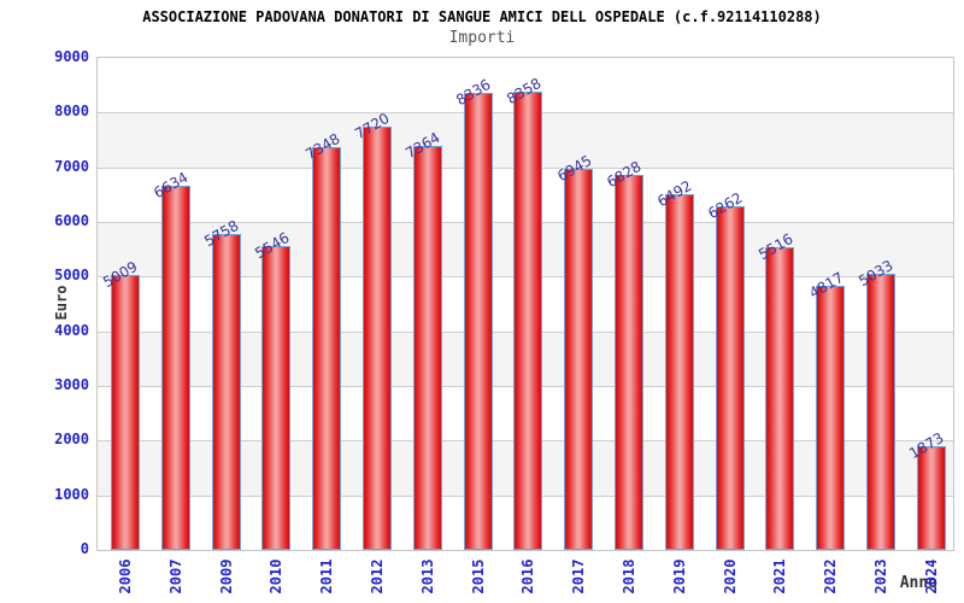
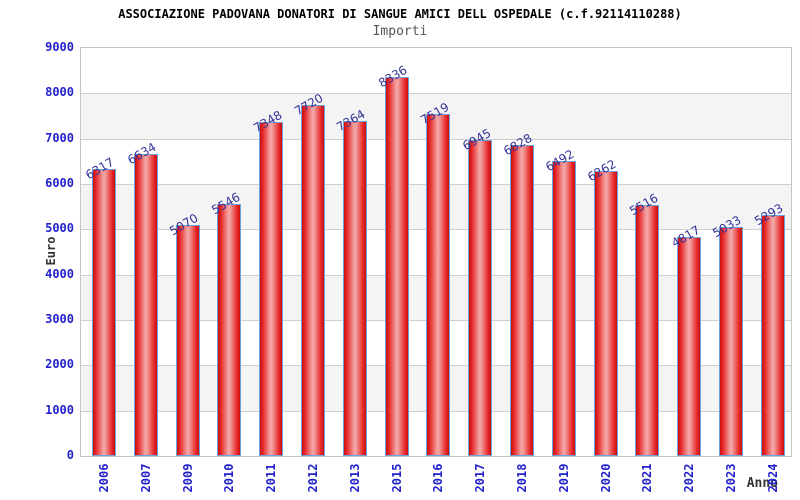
2006: 5009 -> 6317
2009: 5758 -> 5070
2016: 8358 -> 7519
2024: 1873 -> 5293
